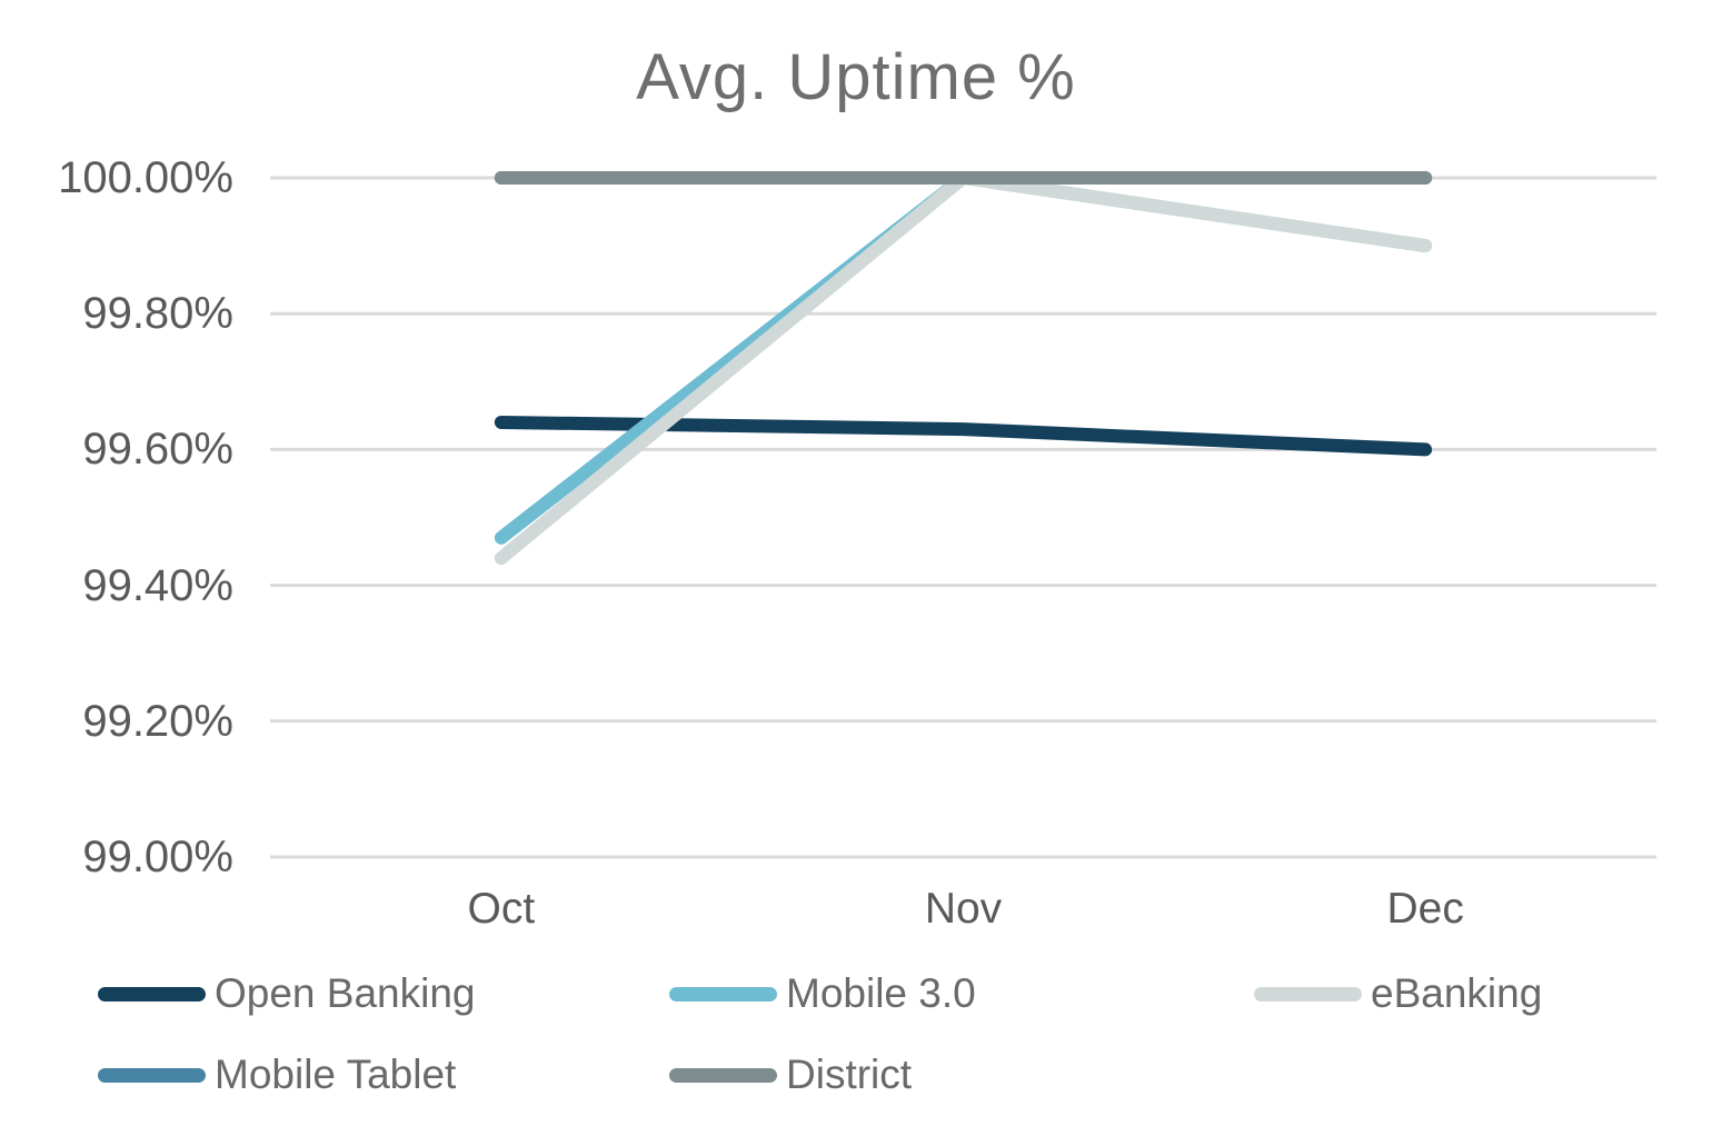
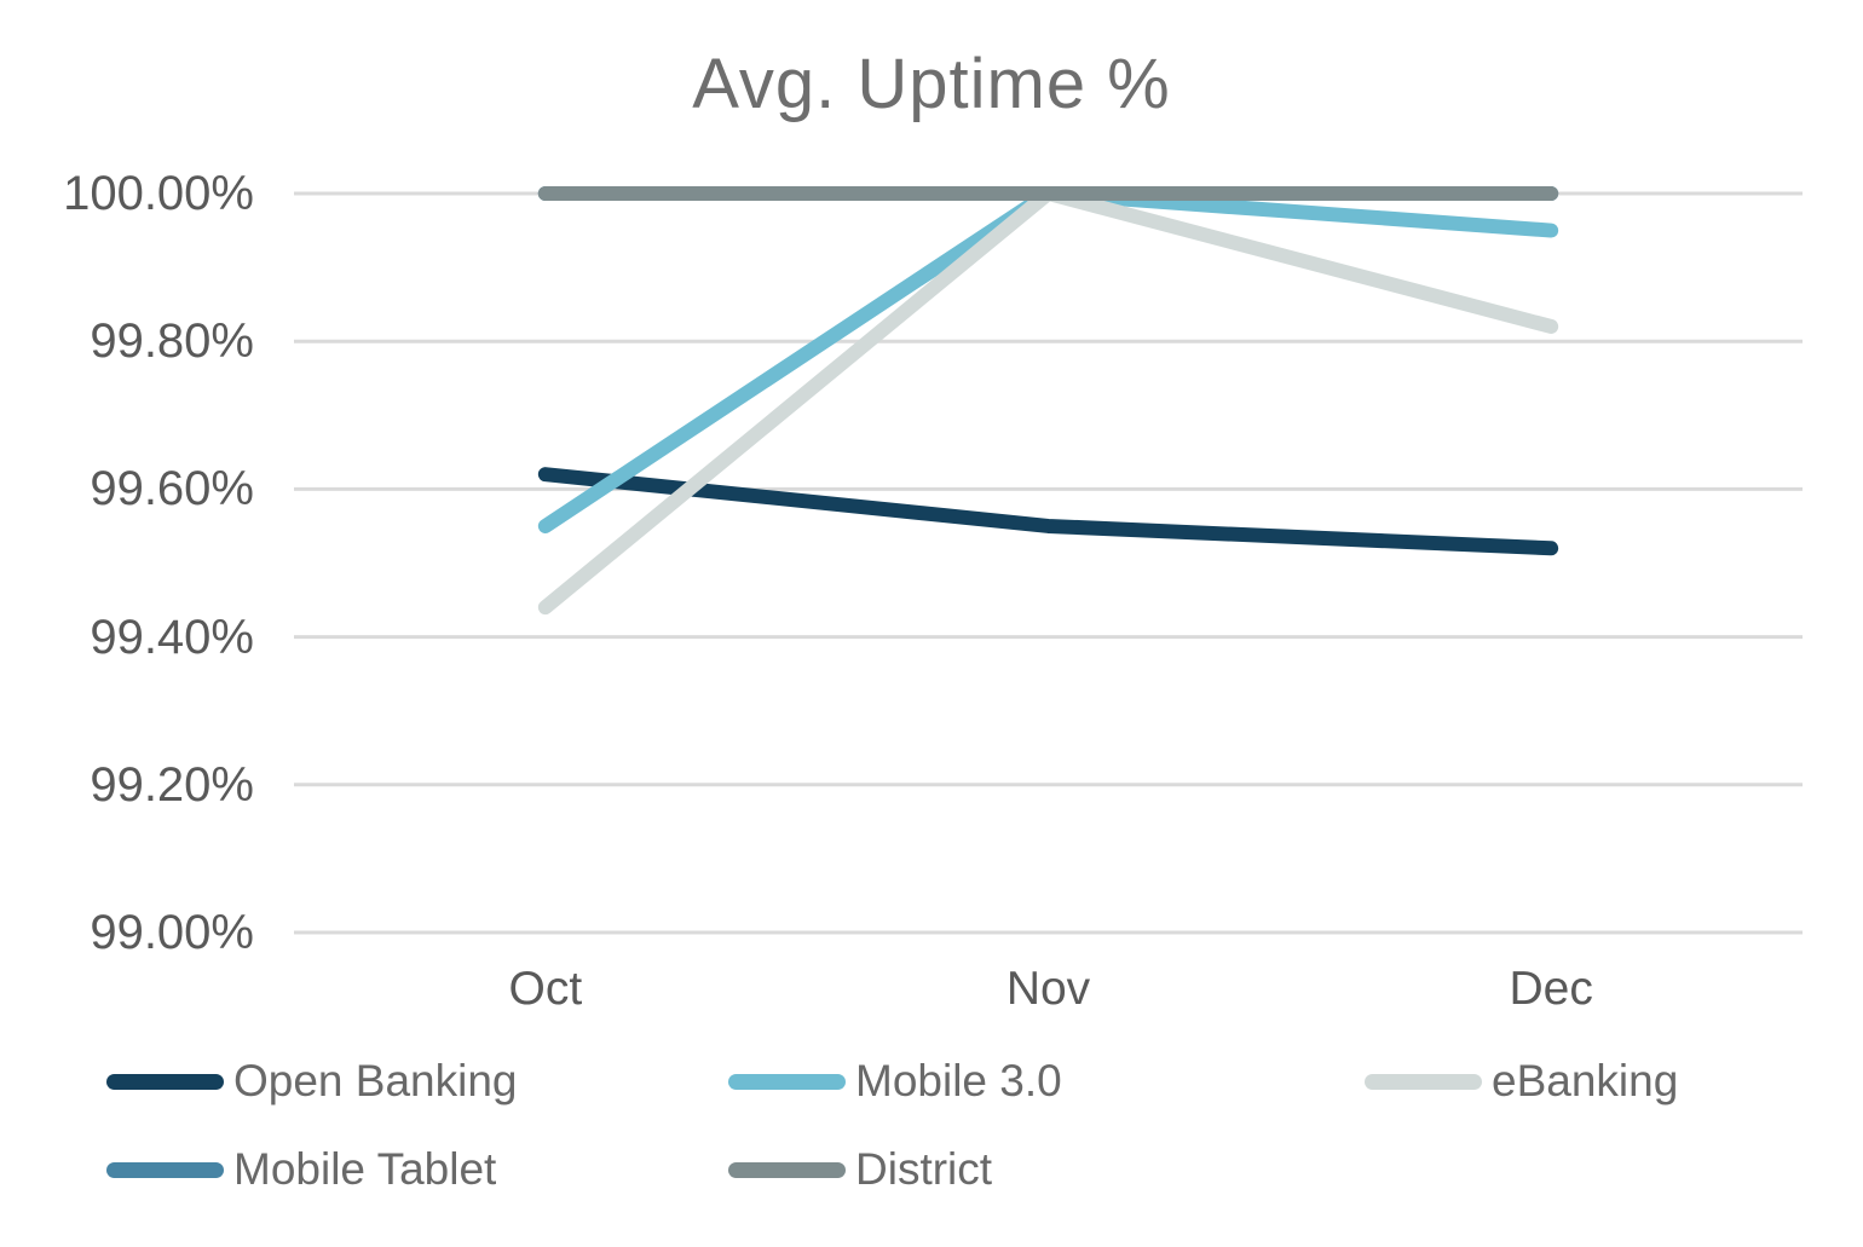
Open Banking/Oct: 99.64% -> 99.62%
Mobile 3.0/Oct: 99.47% -> 99.55%
Open Banking/Nov: 99.63% -> 99.55%
Open Banking/Dec: 99.60% -> 99.52%
Mobile 3.0/Dec: 99.90% -> 99.95%
eBanking/Dec: 99.90% -> 99.82%
